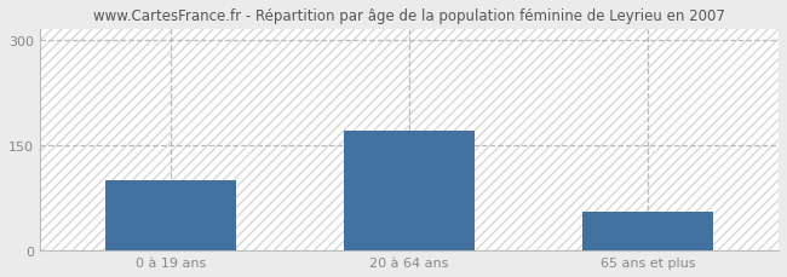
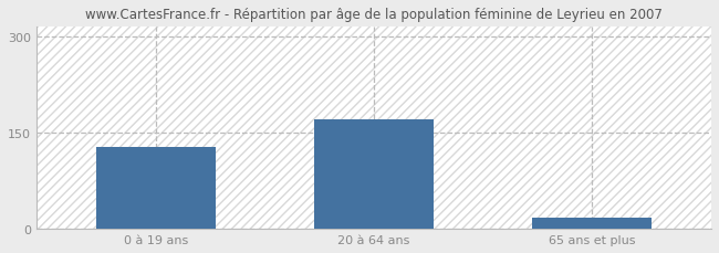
0 à 19 ans: 100 -> 128
65 ans et plus: 56 -> 18
